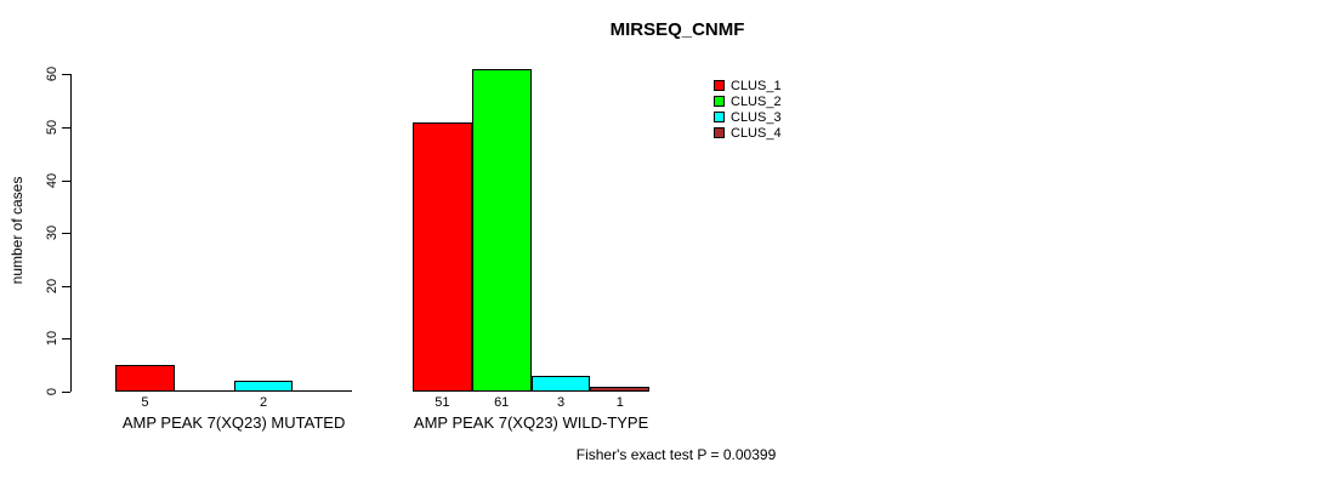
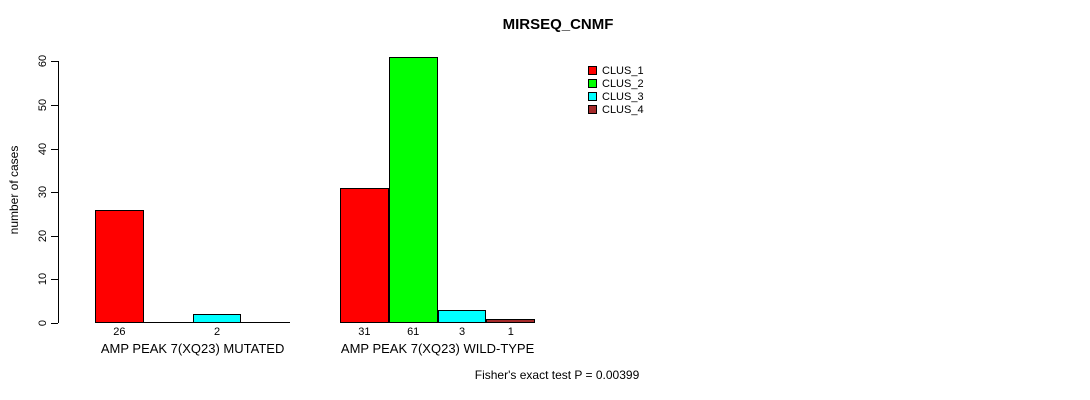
CLUS_1/AMP PEAK 7(XQ23) MUTATED: 5 -> 26
CLUS_1/AMP PEAK 7(XQ23) WILD-TYPE: 51 -> 31
